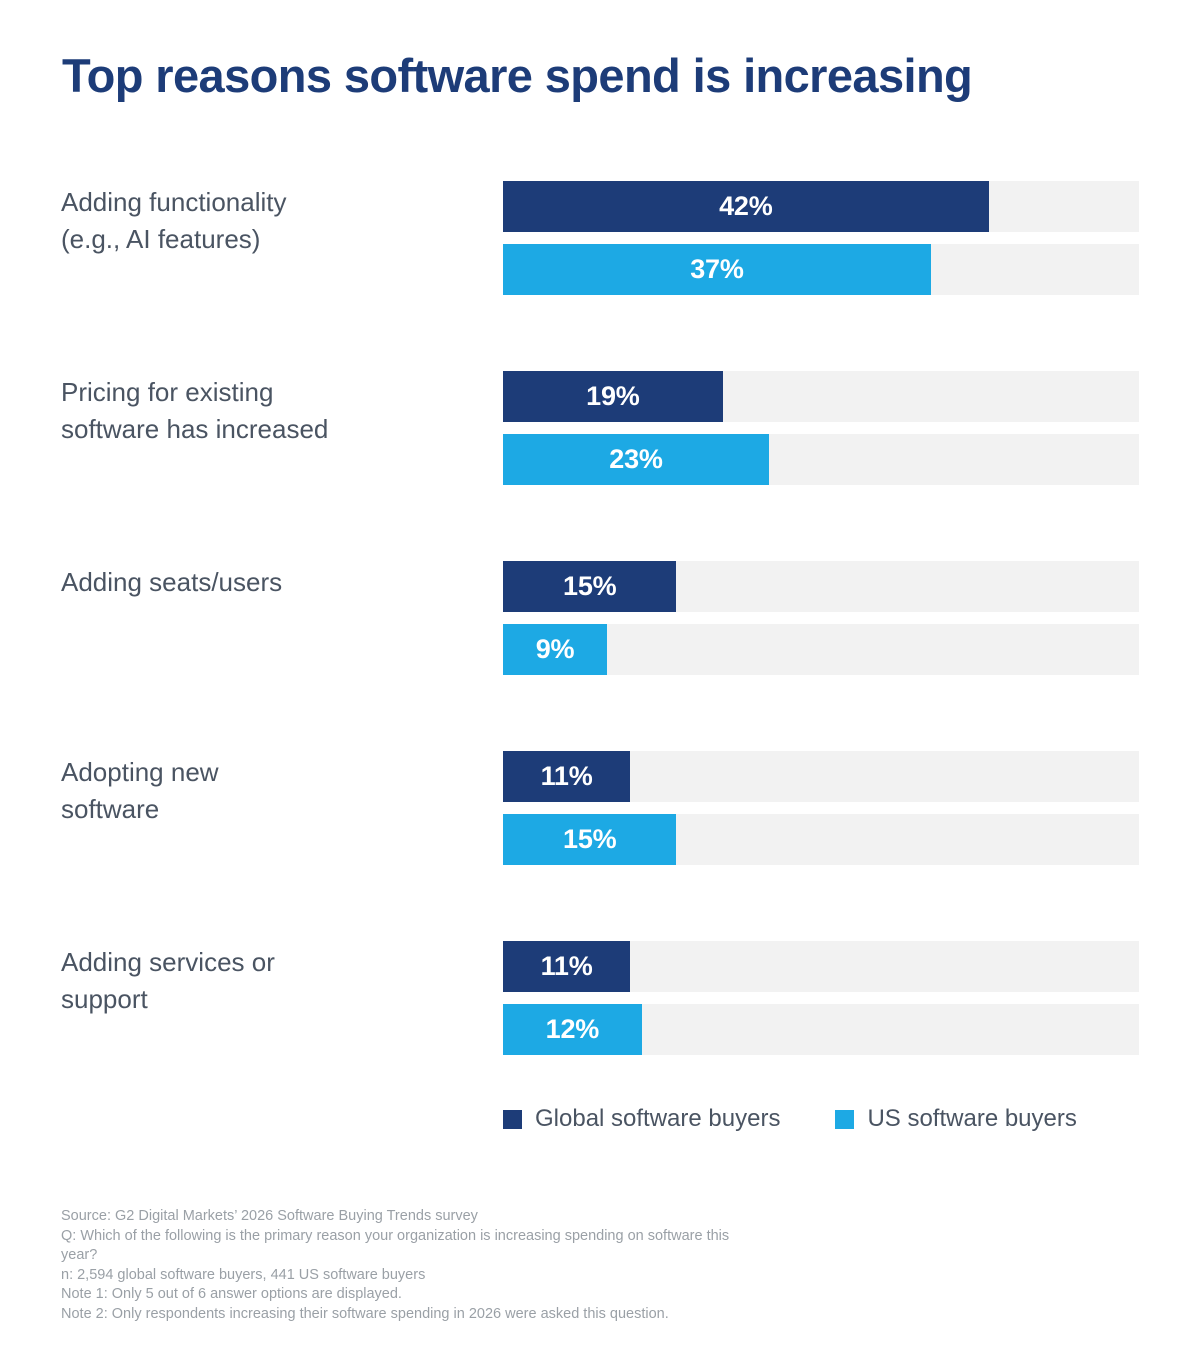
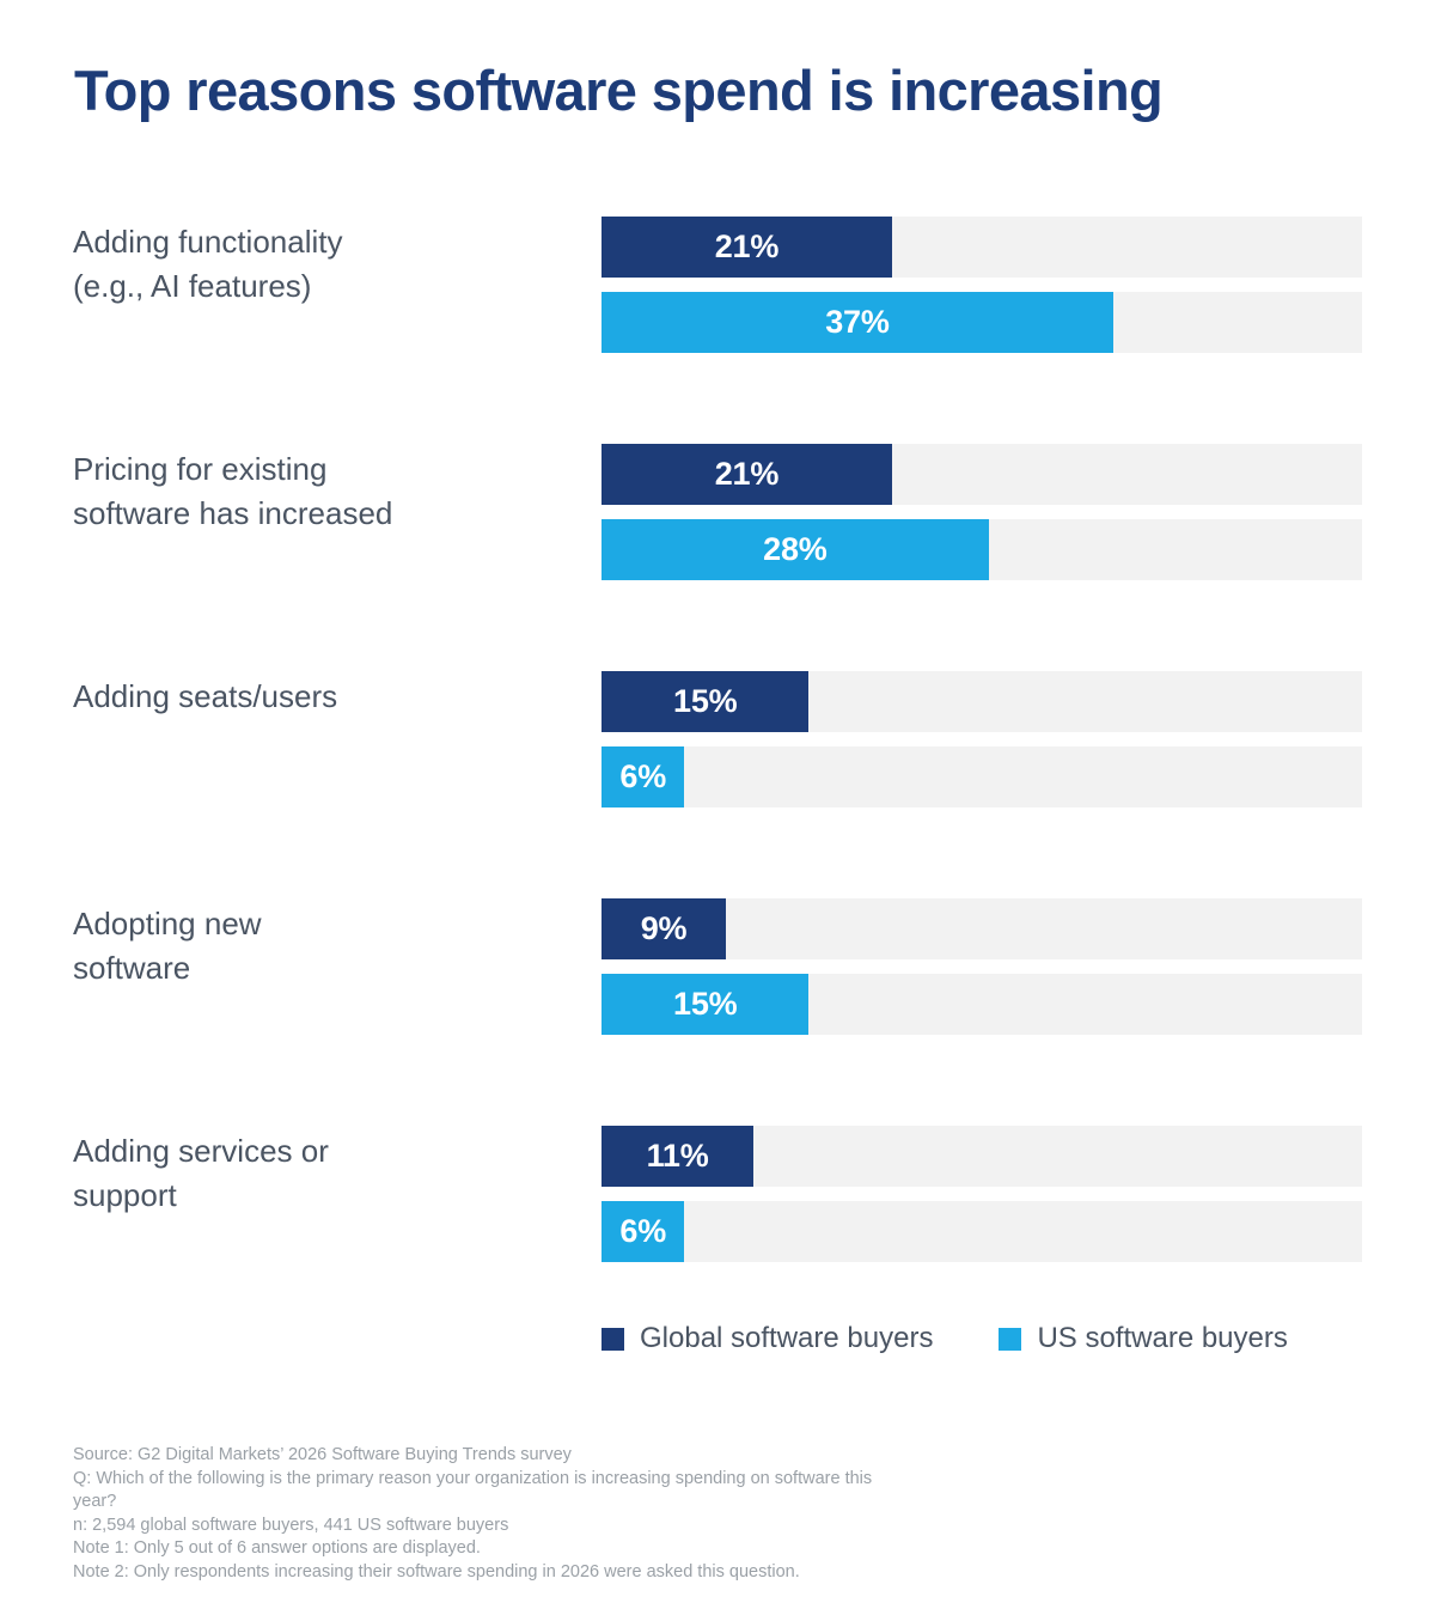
Global software buyers/Adding functionality (e.g., AI features): 42% -> 21%
Global software buyers/Pricing for existing software has increased: 19% -> 21%
US software buyers/Pricing for existing software has increased: 23% -> 28%
US software buyers/Adding seats/users: 9% -> 6%
Global software buyers/Adopting new software: 11% -> 9%
US software buyers/Adding services or support: 12% -> 6%
